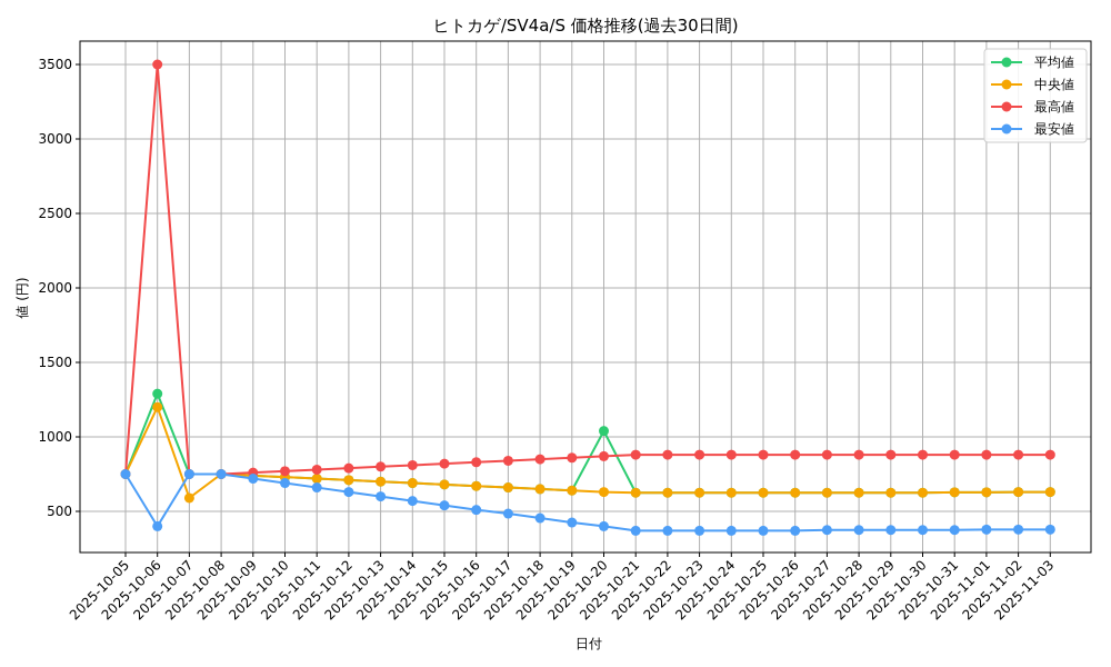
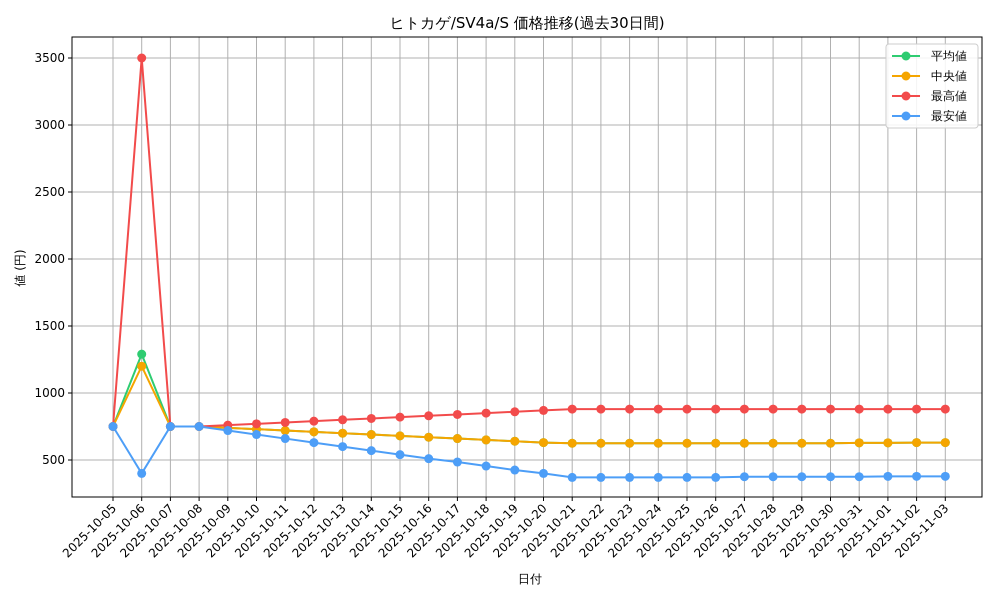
中央値/2025-10-07: 590 -> 750
平均値/2025-10-20: 1040 -> 630
